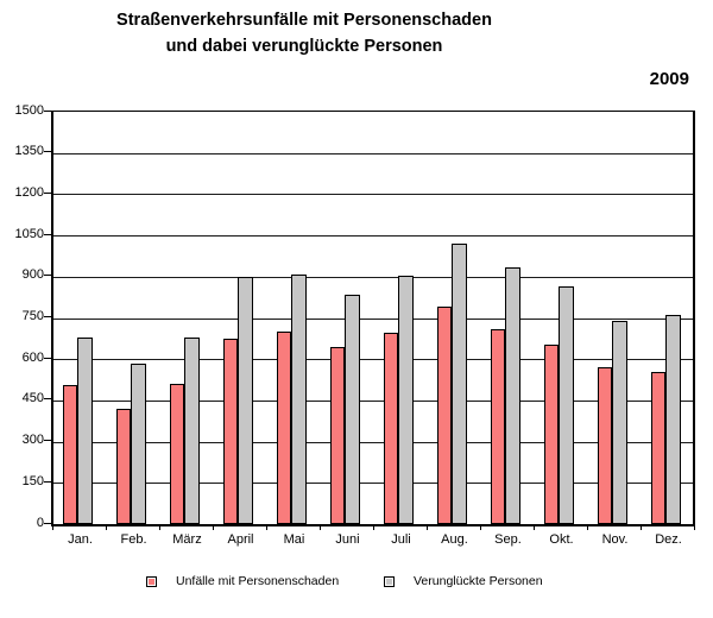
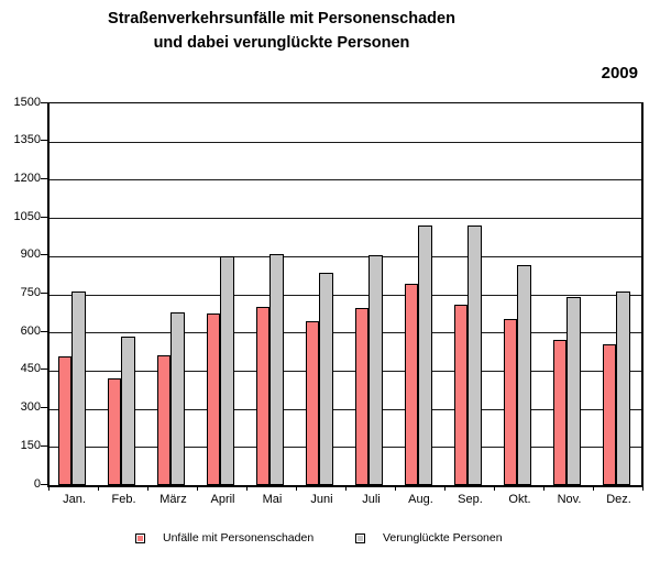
Verunglückte Personen/Jan.: 680 -> 760
Verunglückte Personen/Sep.: 940 -> 1020
